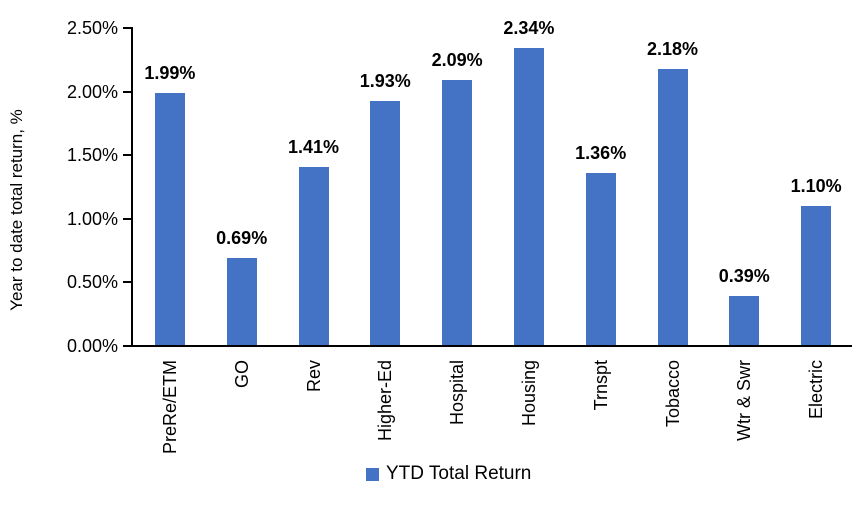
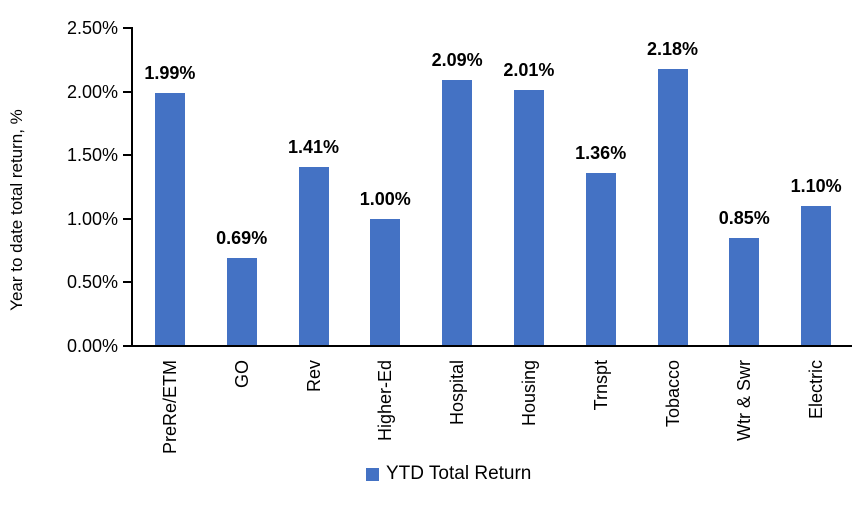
Higher-Ed: 1.93% -> 1.00%
Housing: 2.34% -> 2.01%
Wtr & Swr: 0.39% -> 0.85%
